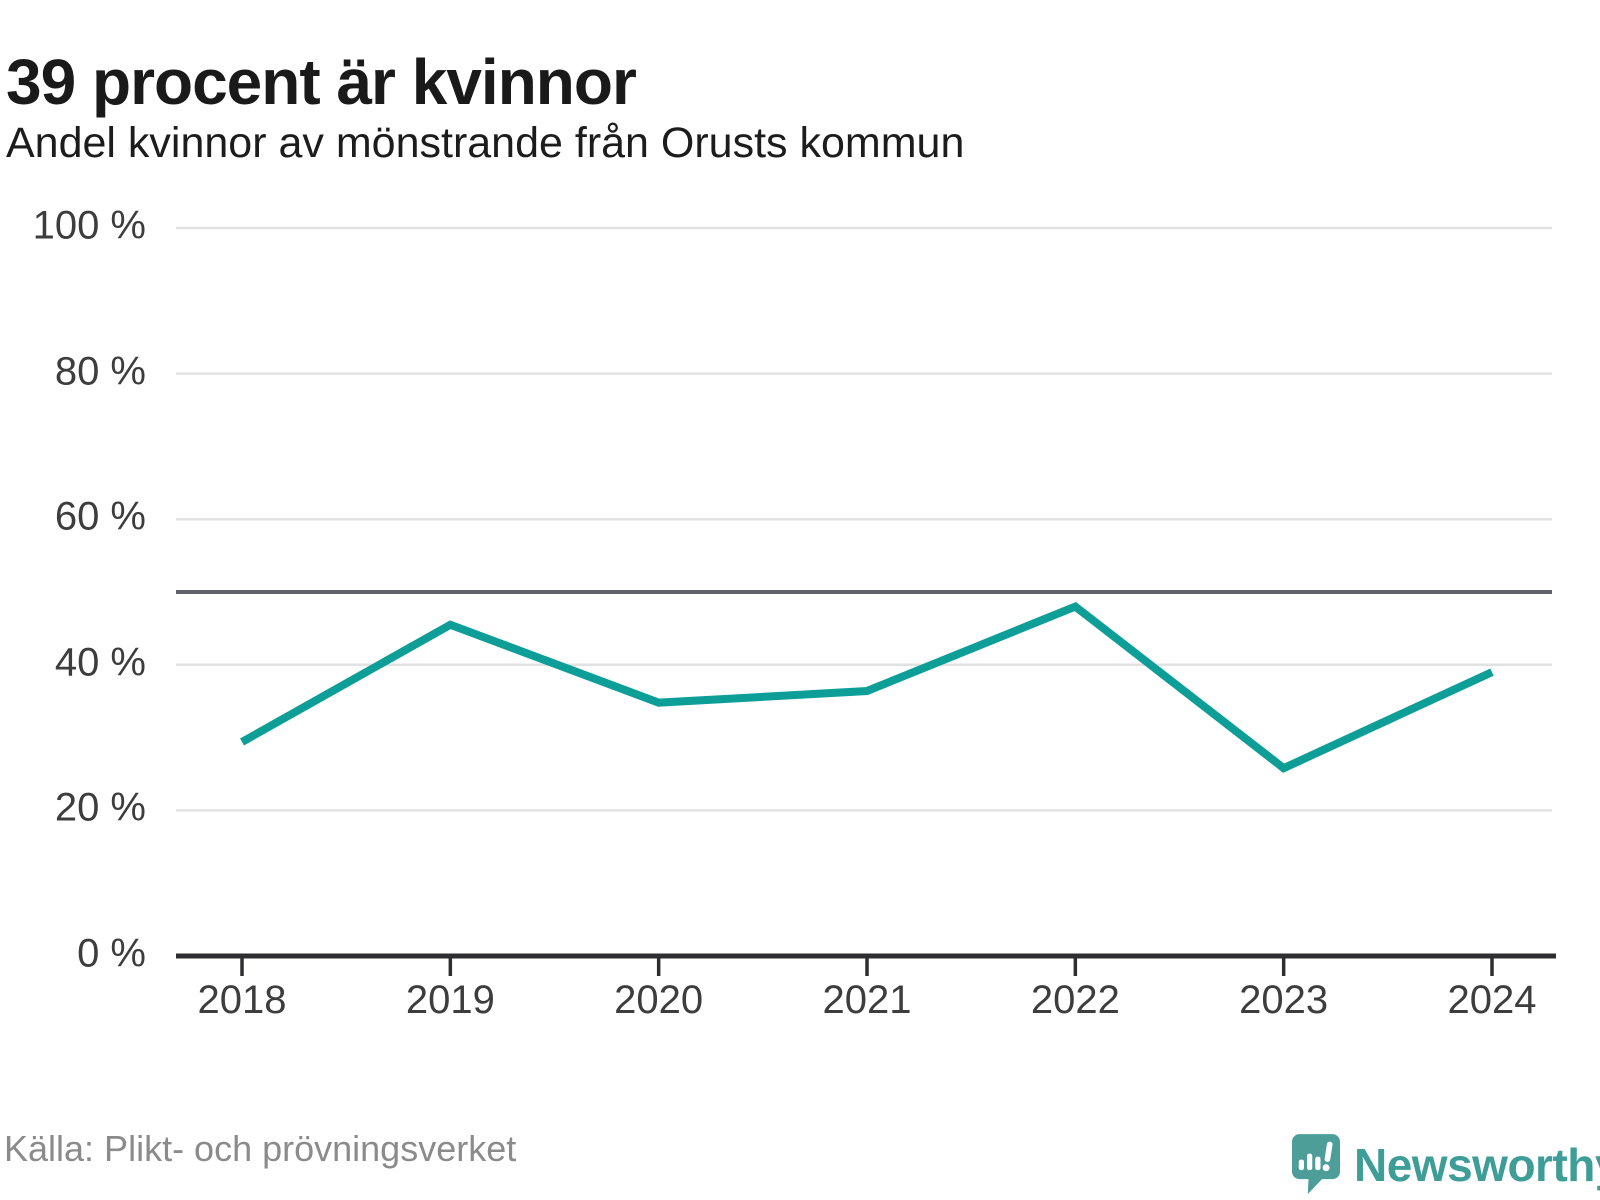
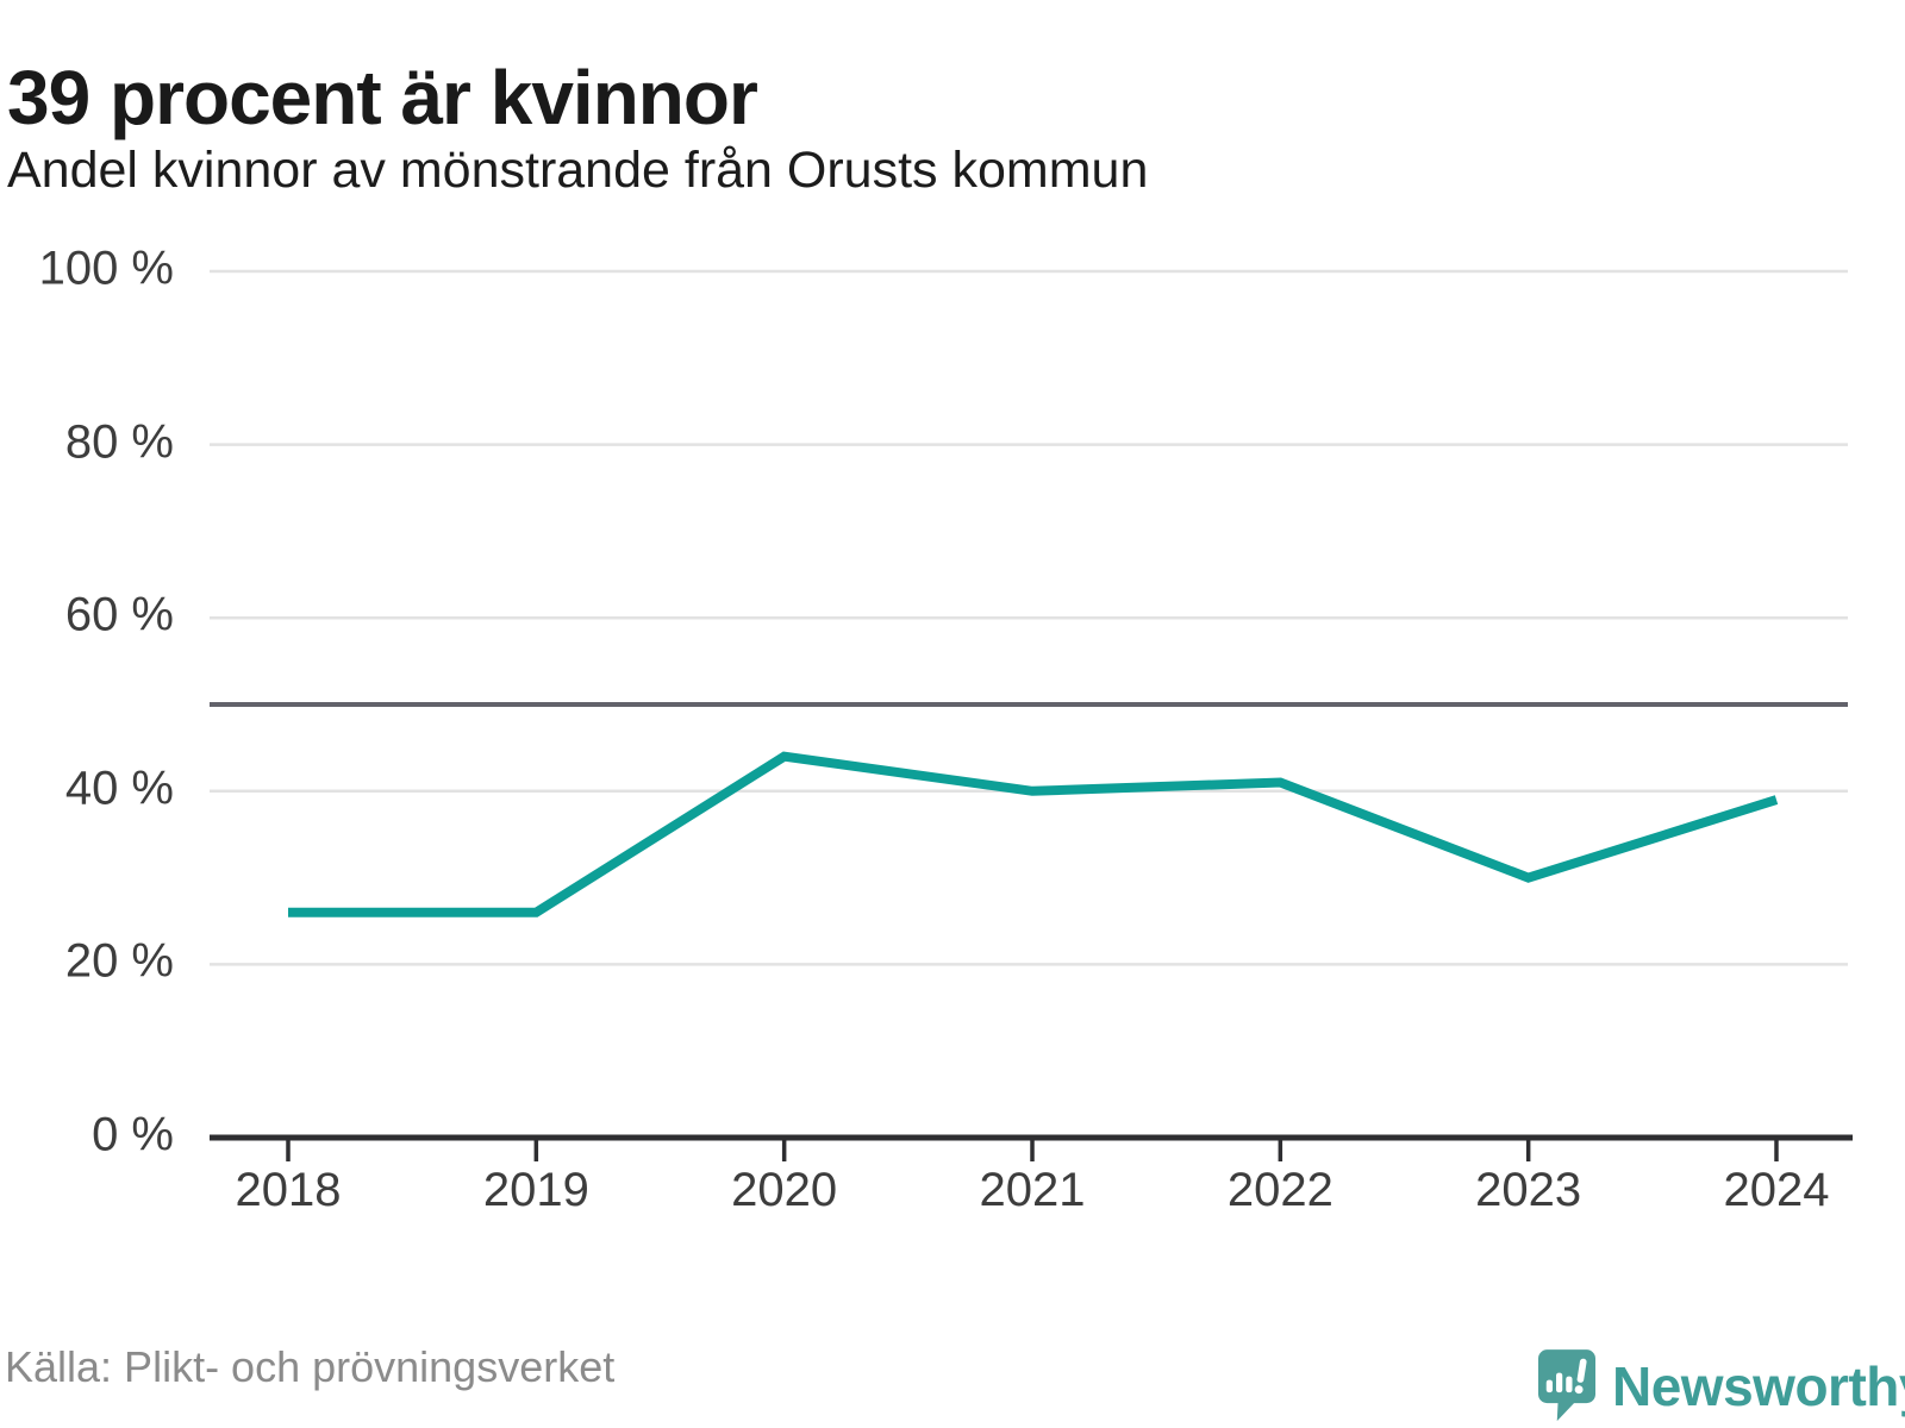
2018: 29% -> 26%
2019: 46% -> 26%
2020: 35% -> 44%
2021: 36% -> 40%
2022: 48% -> 41%
2023: 26% -> 30%
